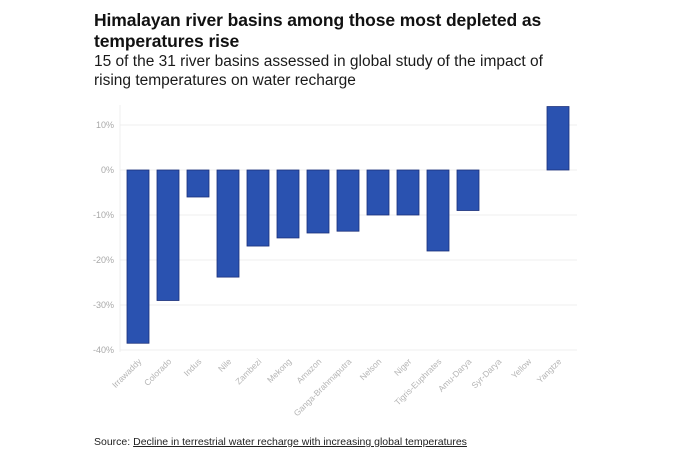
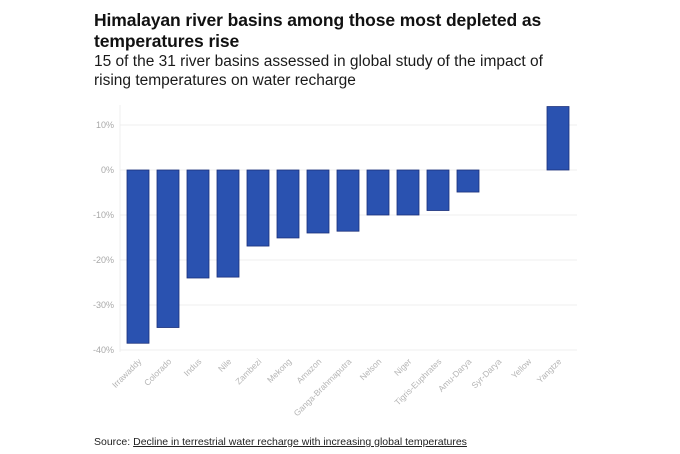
Colorado: -29% -> -35%
Indus: -6% -> -24%
Tigris-Euphrates: -18% -> -9%
Amu-Darya: -9% -> -5%
